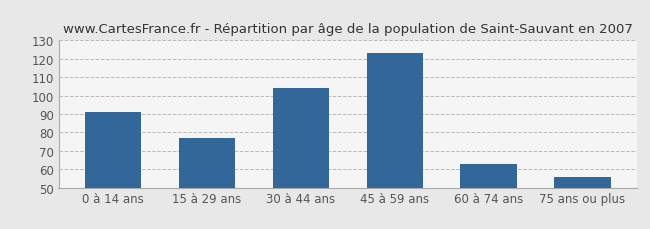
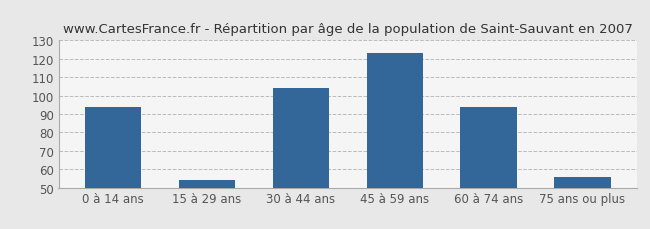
0 à 14 ans: 91 -> 94
15 à 29 ans: 77 -> 54
60 à 74 ans: 63 -> 94
